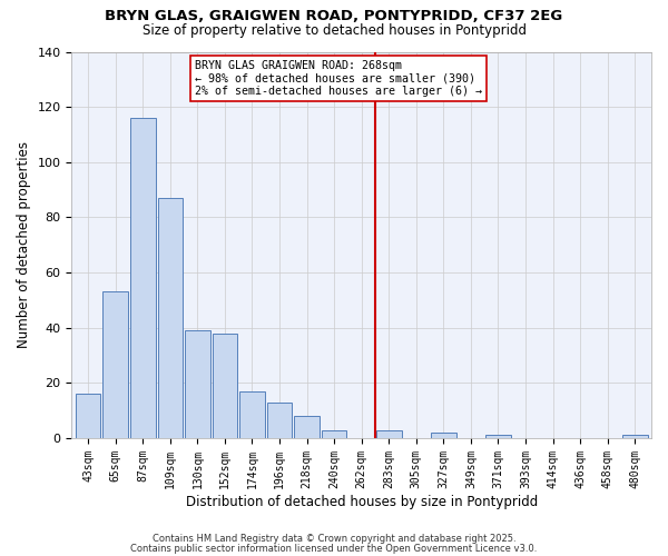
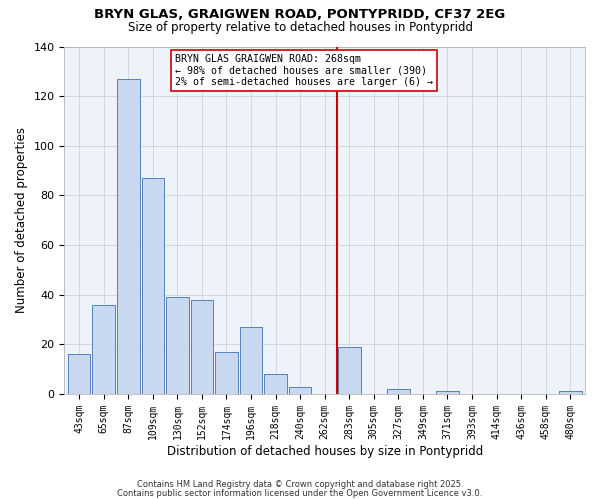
65sqm: 53 -> 36
87sqm: 116 -> 127
196sqm: 13 -> 27
283sqm: 3 -> 19
